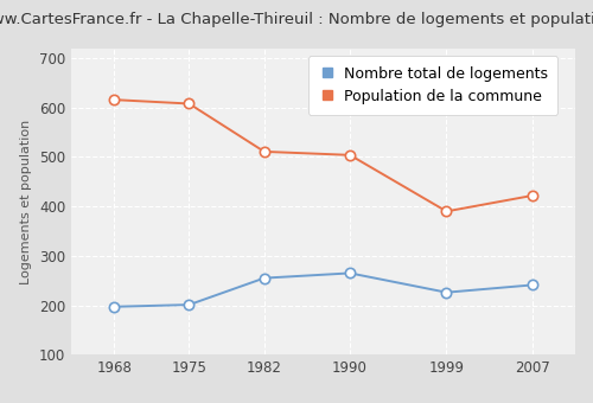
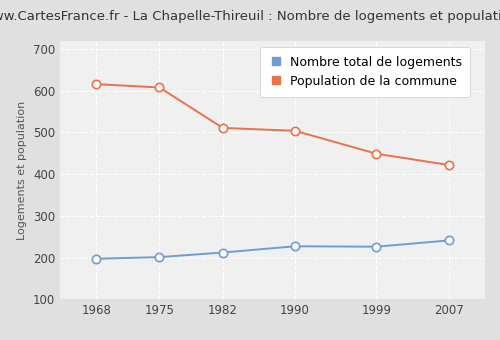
Nombre total de logements/1982: 255 -> 212
Nombre total de logements/1990: 265 -> 227
Population de la commune/1999: 390 -> 449
